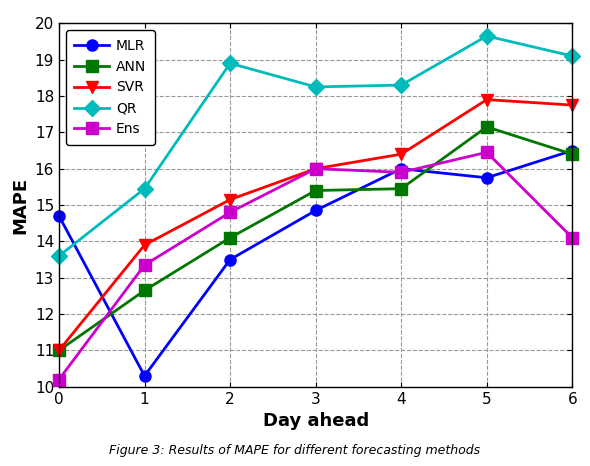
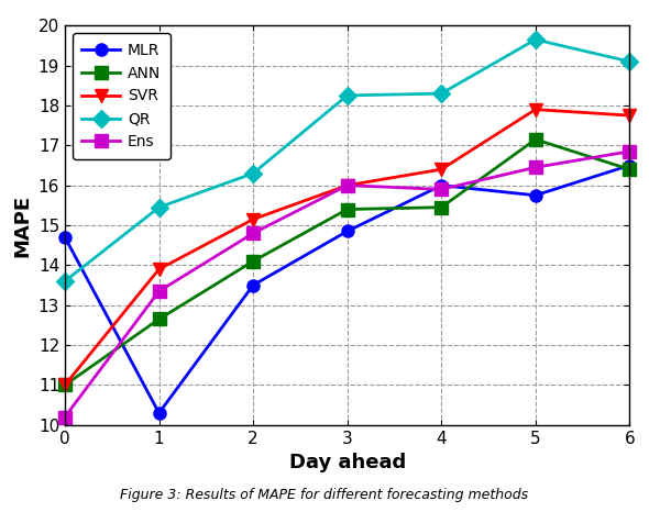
QR/2: 18.90 -> 16.30
Ens/6: 14.10 -> 16.85
